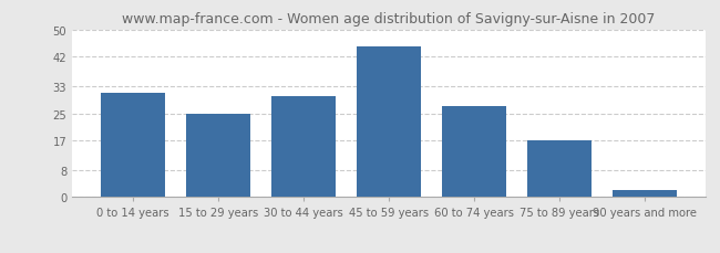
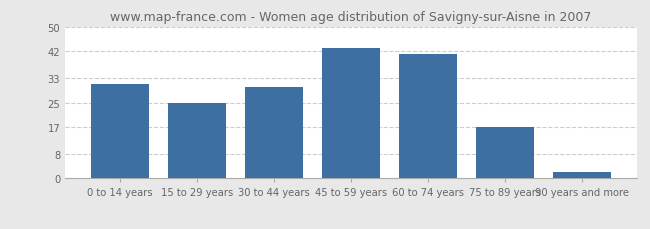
45 to 59 years: 45 -> 43
60 to 74 years: 27 -> 41
